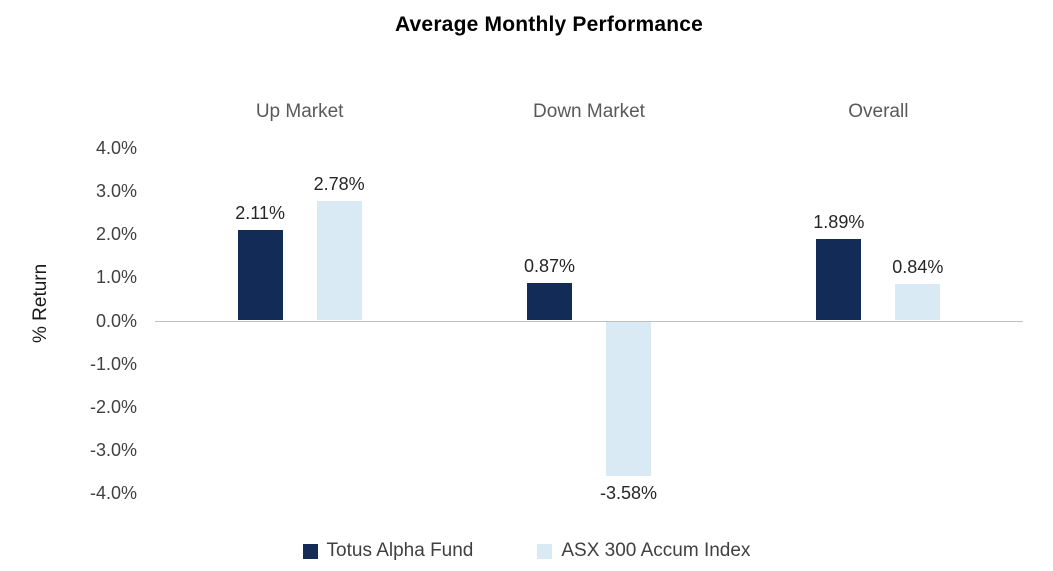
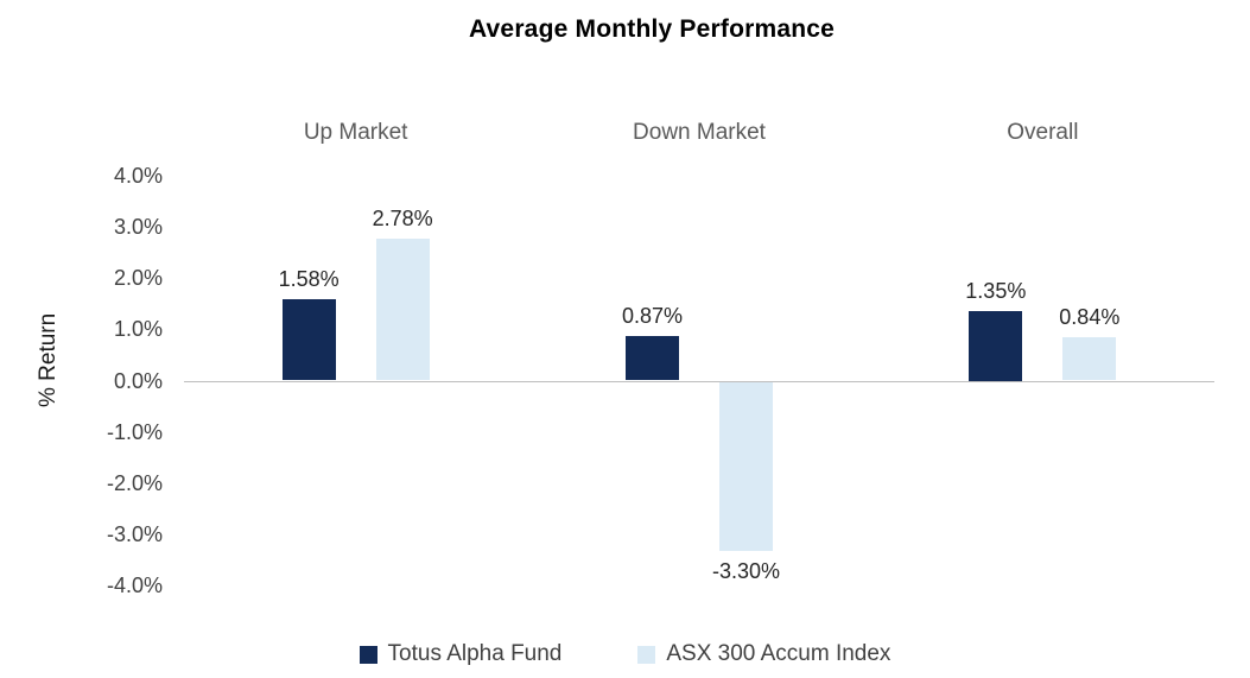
Totus Alpha Fund/Up Market: 2.11% -> 1.58%
ASX 300 Accum Index/Down Market: -3.58% -> -3.30%
Totus Alpha Fund/Overall: 1.89% -> 1.35%
